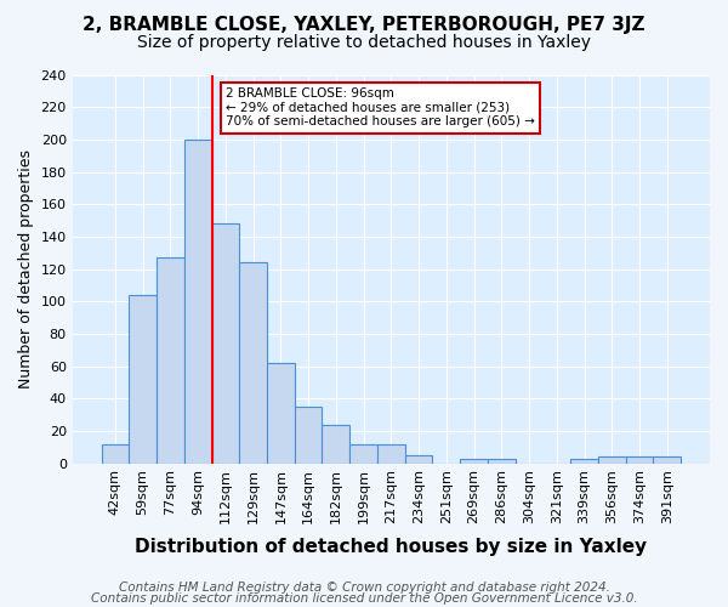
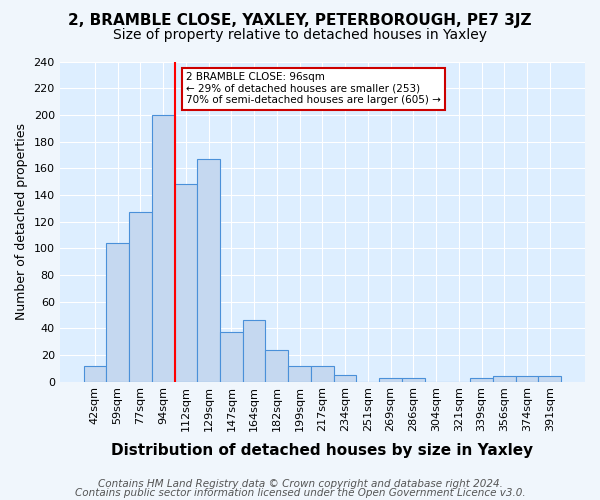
129sqm: 124 -> 167
147sqm: 62 -> 37
164sqm: 35 -> 46
